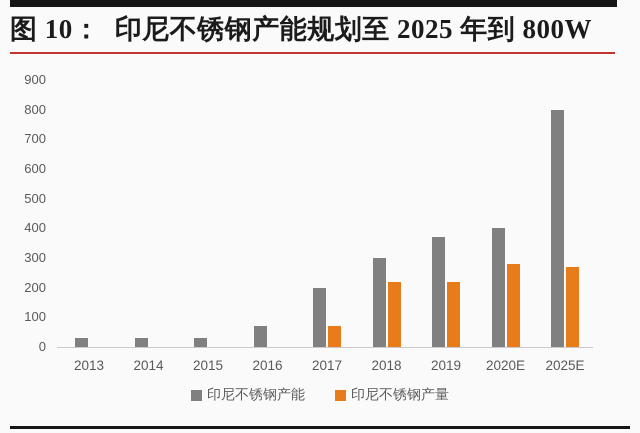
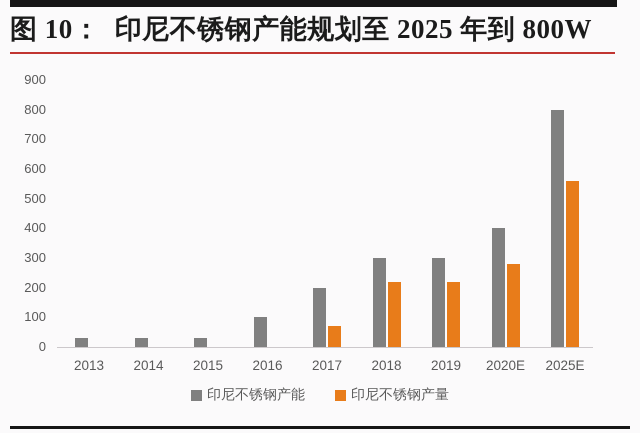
印尼不锈钢产能/2016: 70 -> 100
印尼不锈钢产能/2019: 370 -> 300
印尼不锈钢产量/2025E: 270 -> 560
